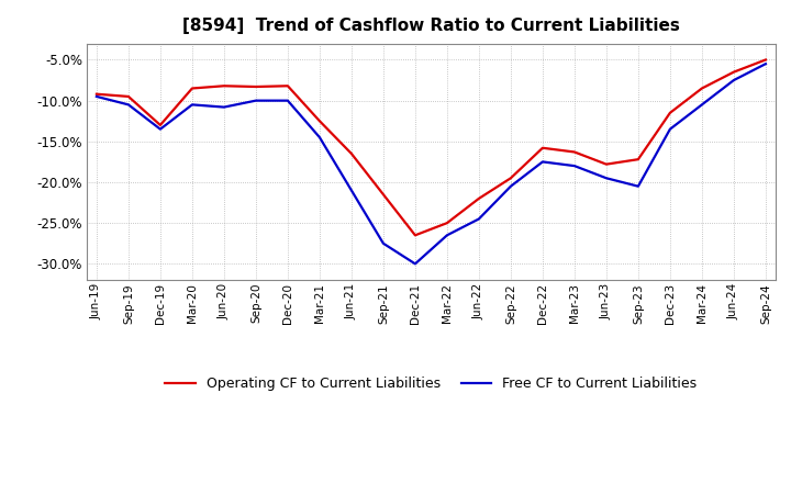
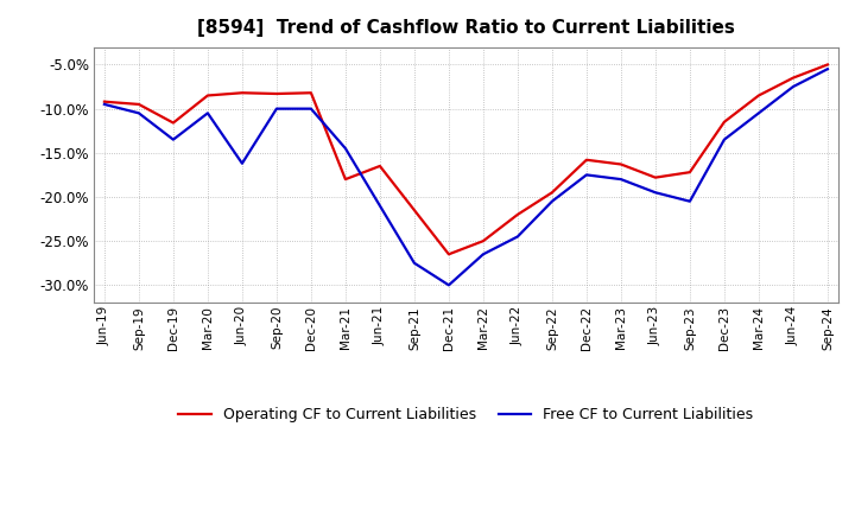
Operating CF to Current Liabilities/Dec-19: -13.0% -> -11.6%
Free CF to Current Liabilities/Jun-20: -10.8% -> -16.2%
Operating CF to Current Liabilities/Mar-21: -12.5% -> -18.0%
